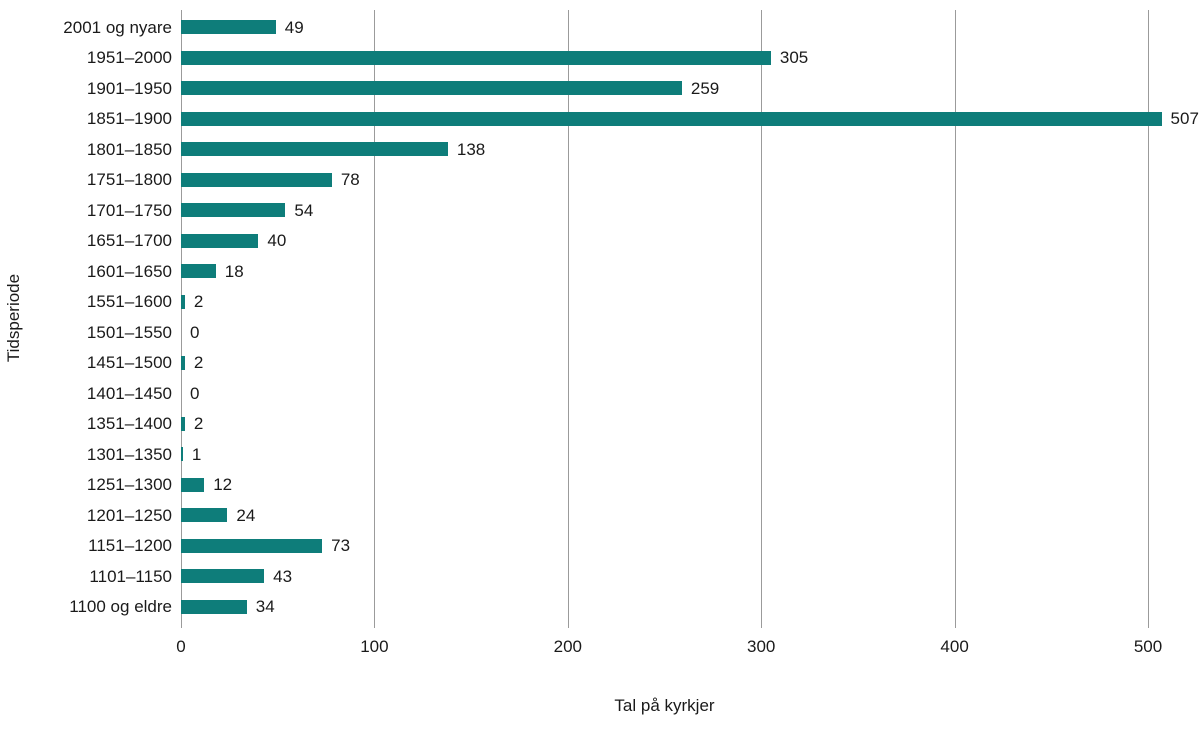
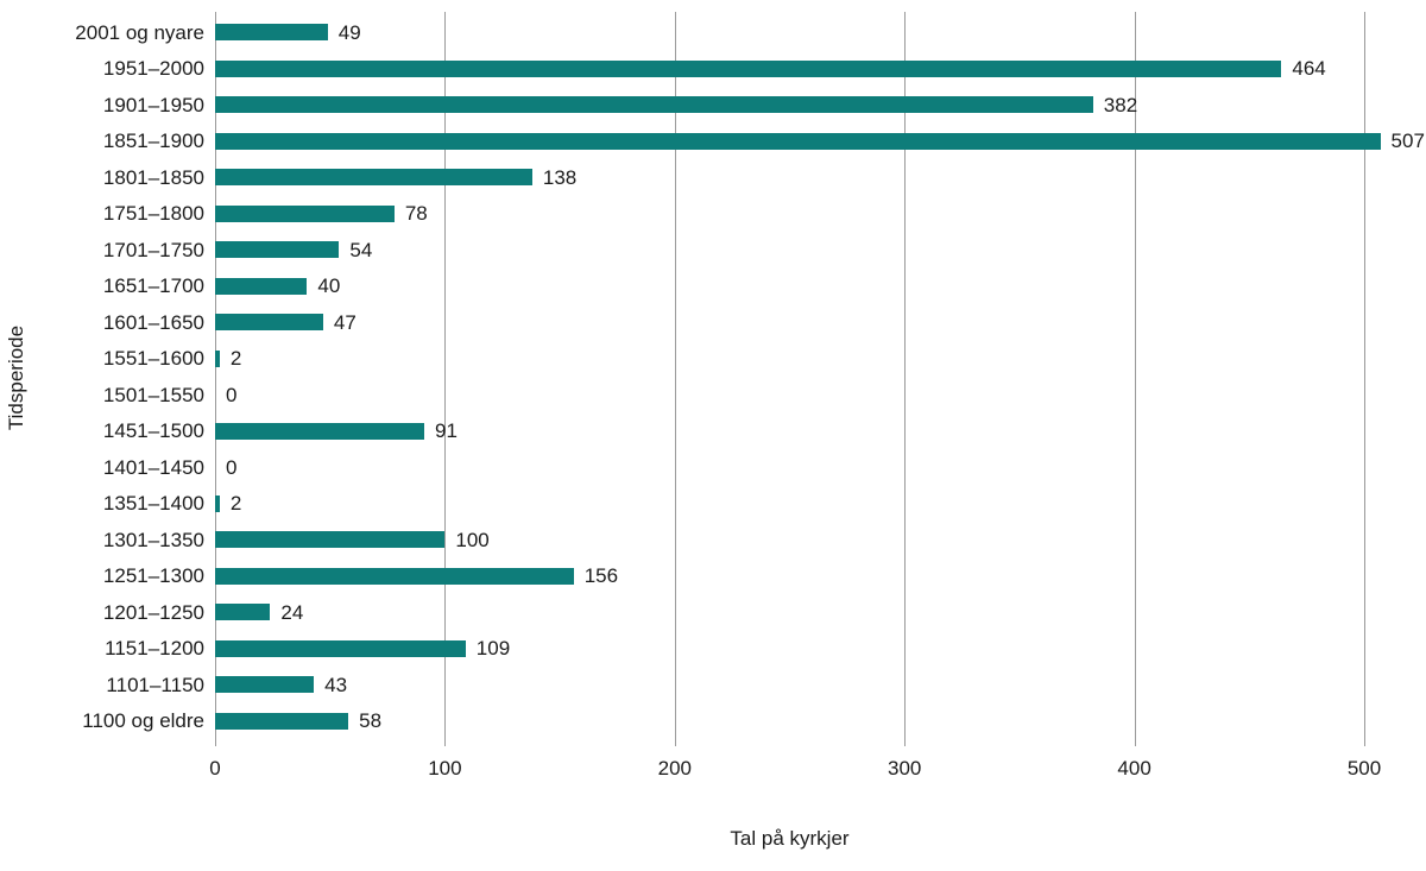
1951–2000: 305 -> 464
1901–1950: 259 -> 382
1601–1650: 18 -> 47
1451–1500: 2 -> 91
1301–1350: 1 -> 100
1251–1300: 12 -> 156
1151–1200: 73 -> 109
1100 og eldre: 34 -> 58
